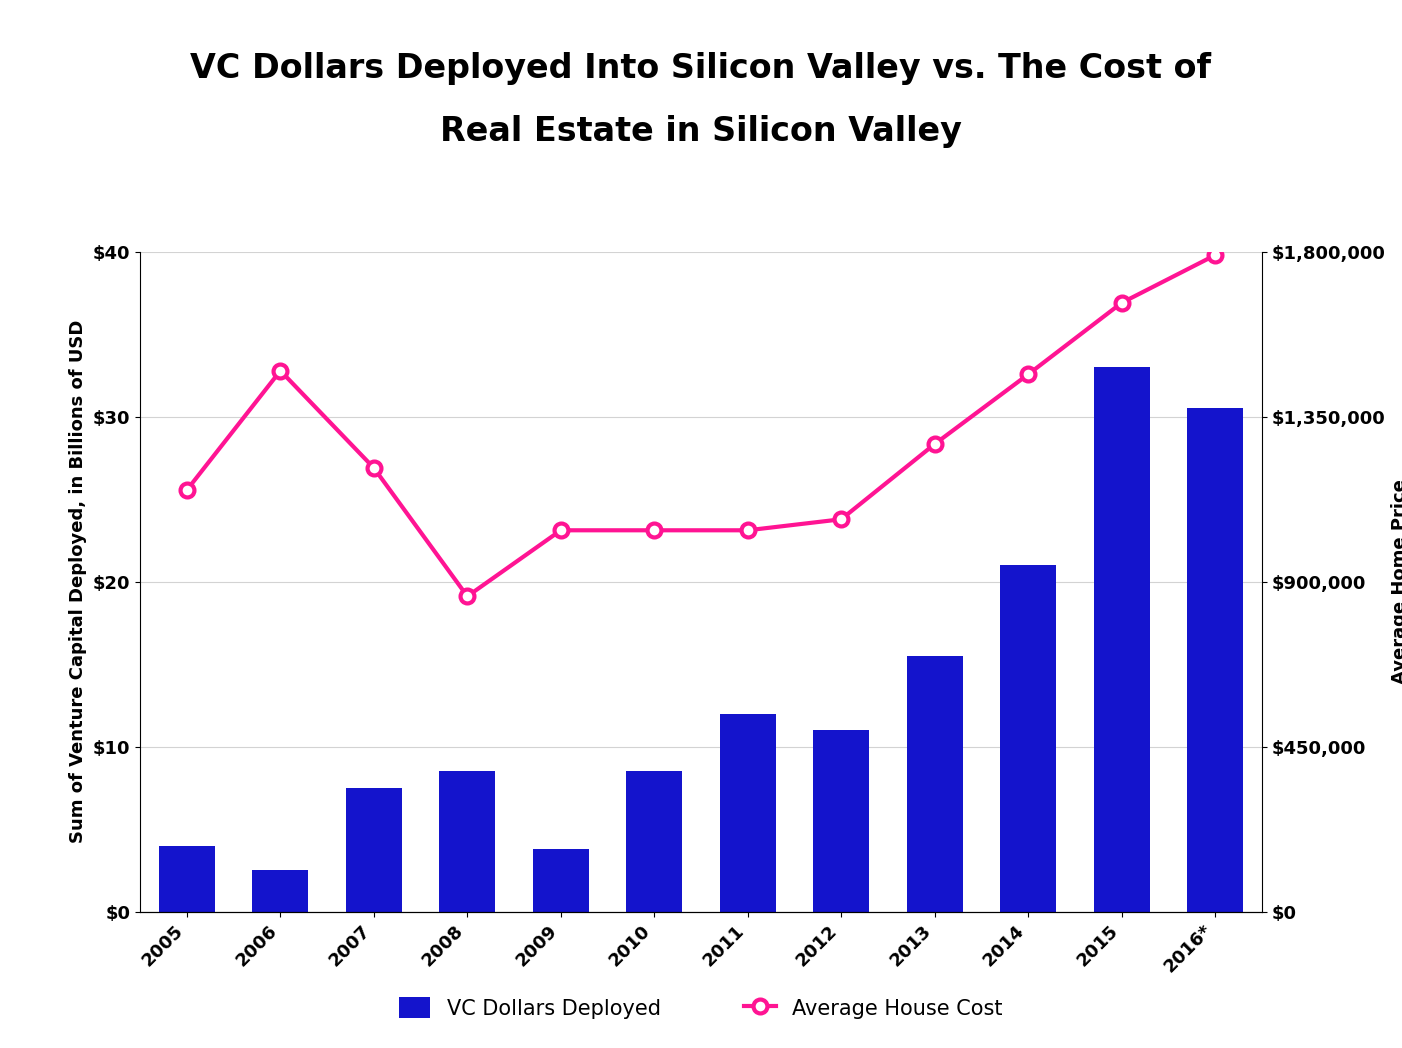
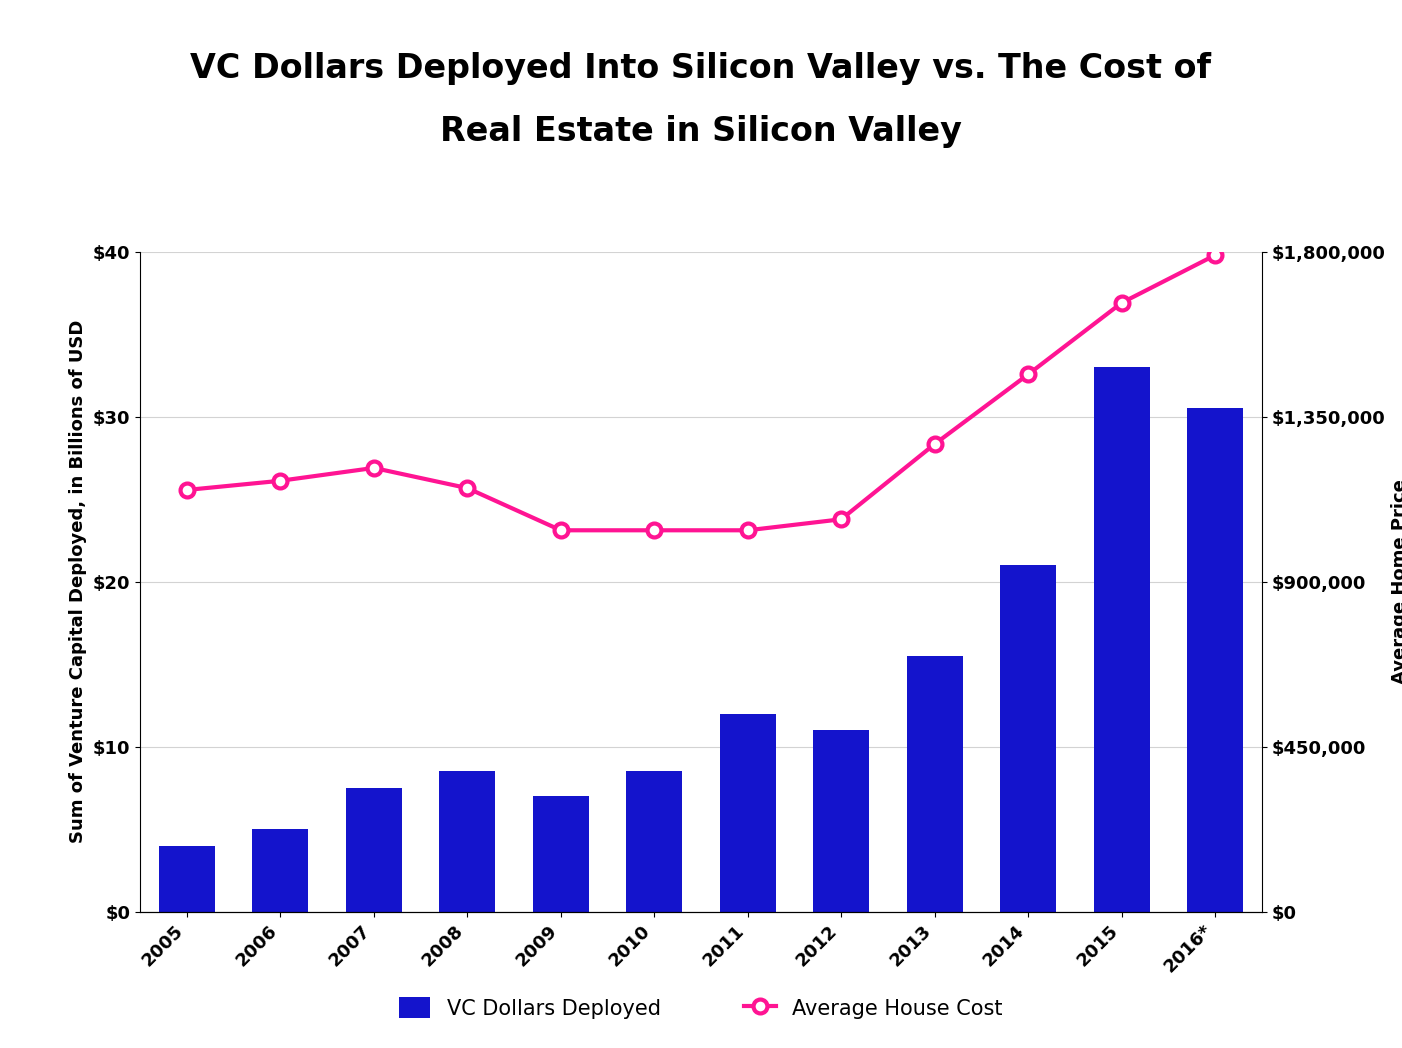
VC Dollars Deployed/2006: $2.5 -> $5.0
Average House Cost/2006: $1,475,000 -> $1,175,000
Average House Cost/2008: $860,000 -> $1,155,000
VC Dollars Deployed/2009: $3.8 -> $7.0
